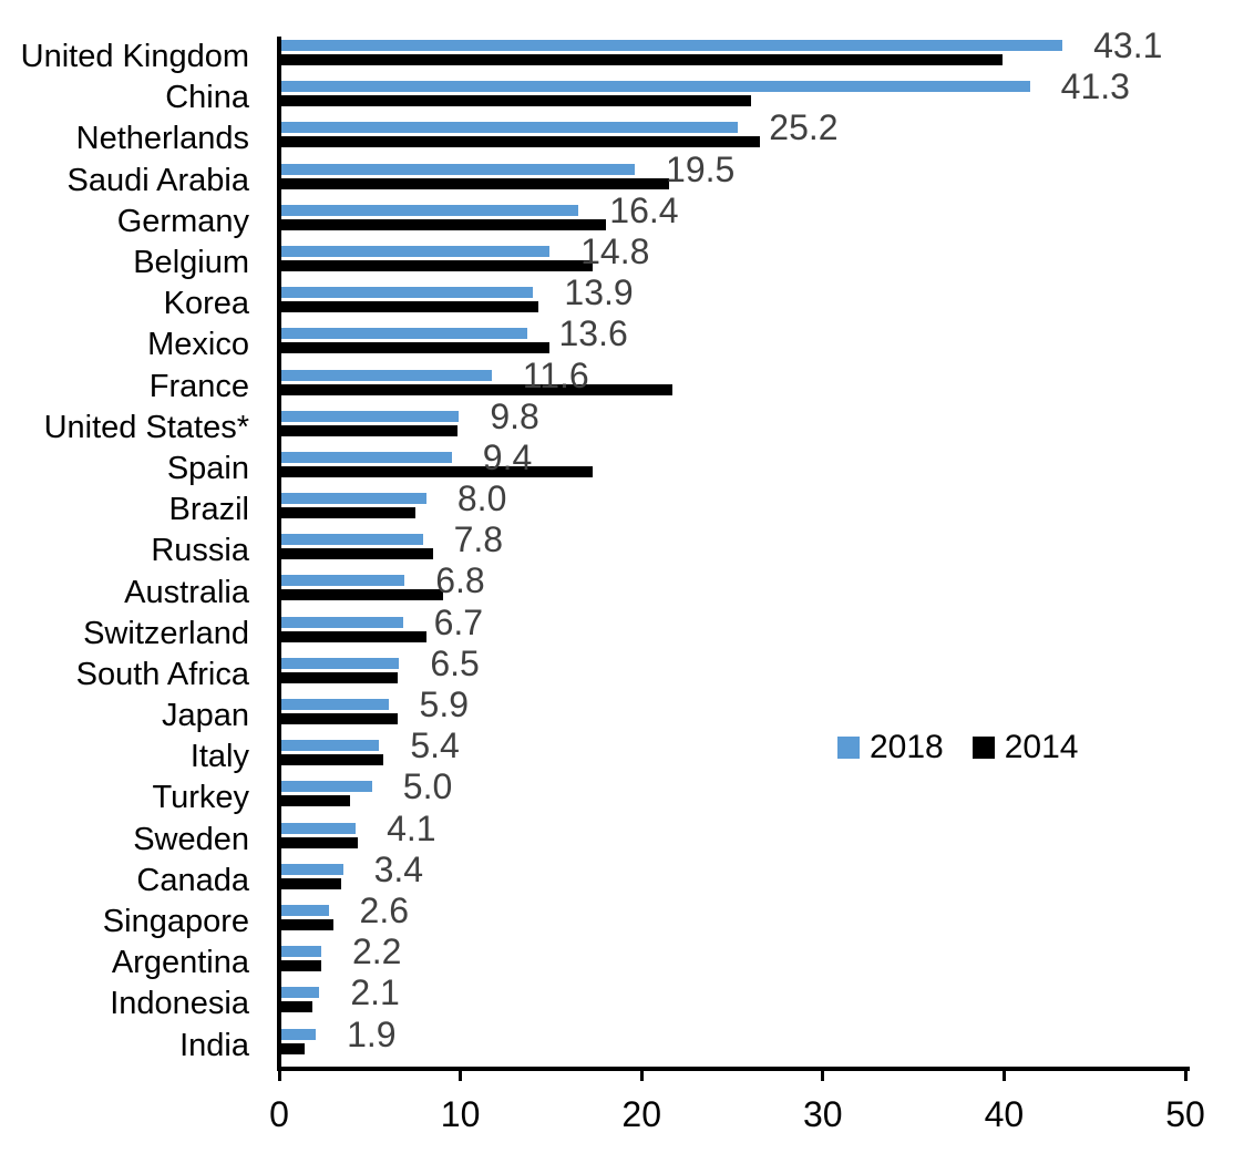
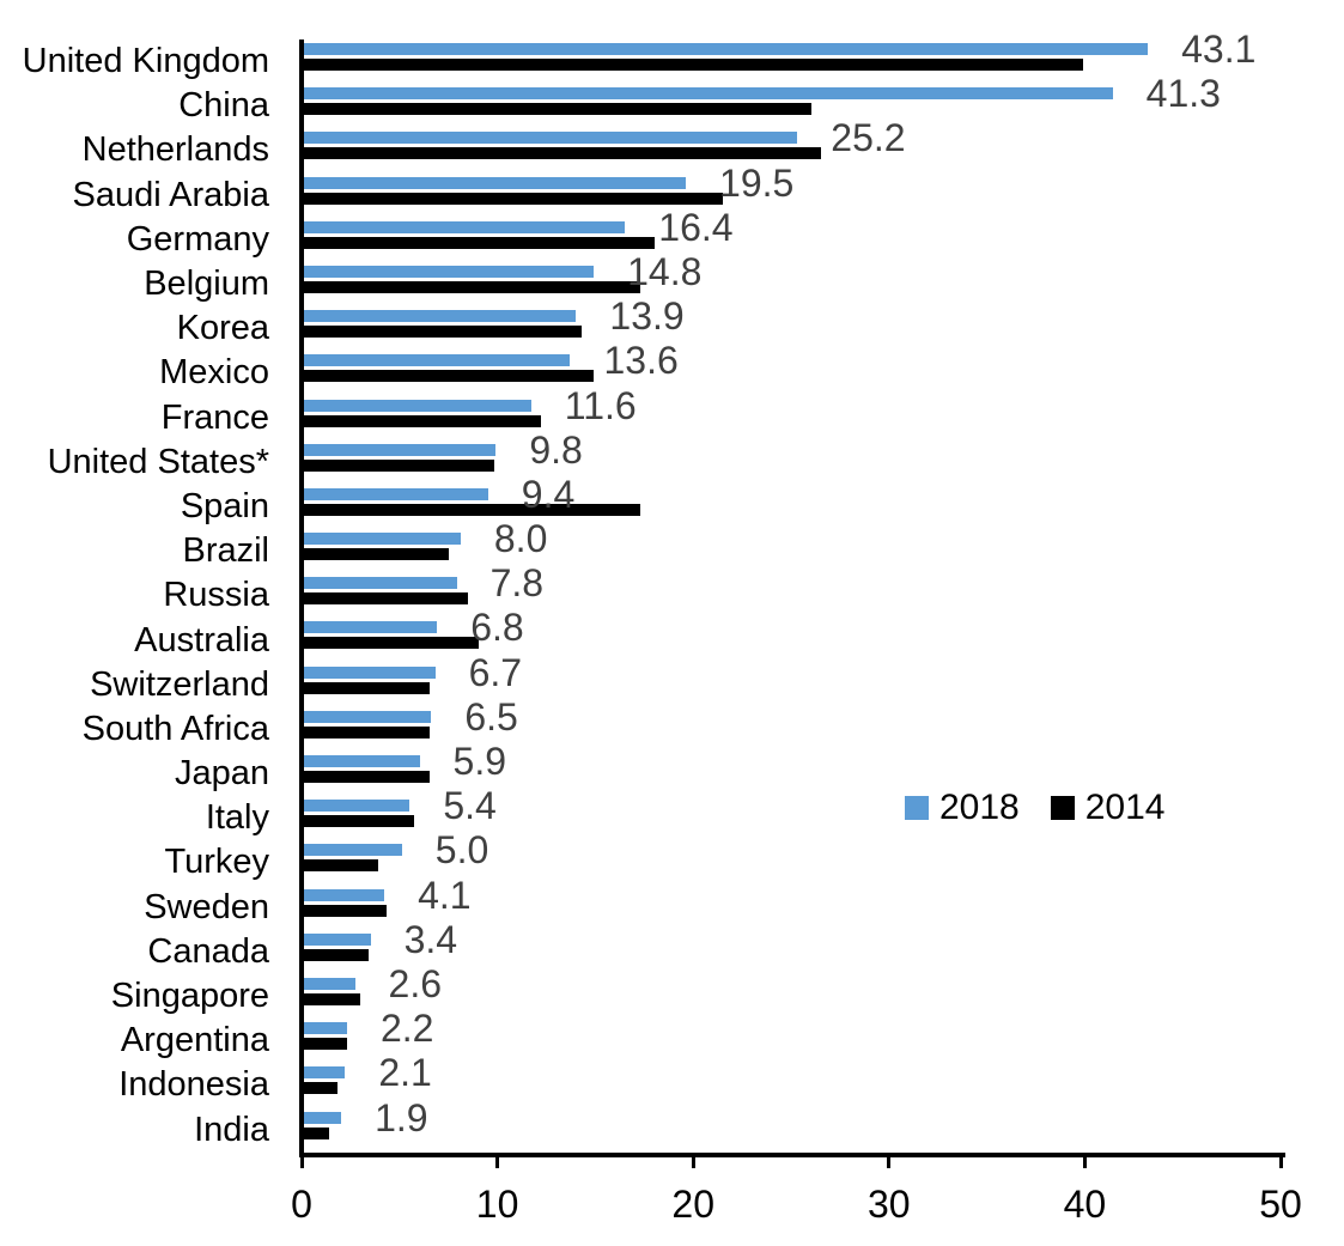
2014/France: 21.6 -> 12.1
2014/Switzerland: 8.0 -> 6.4
